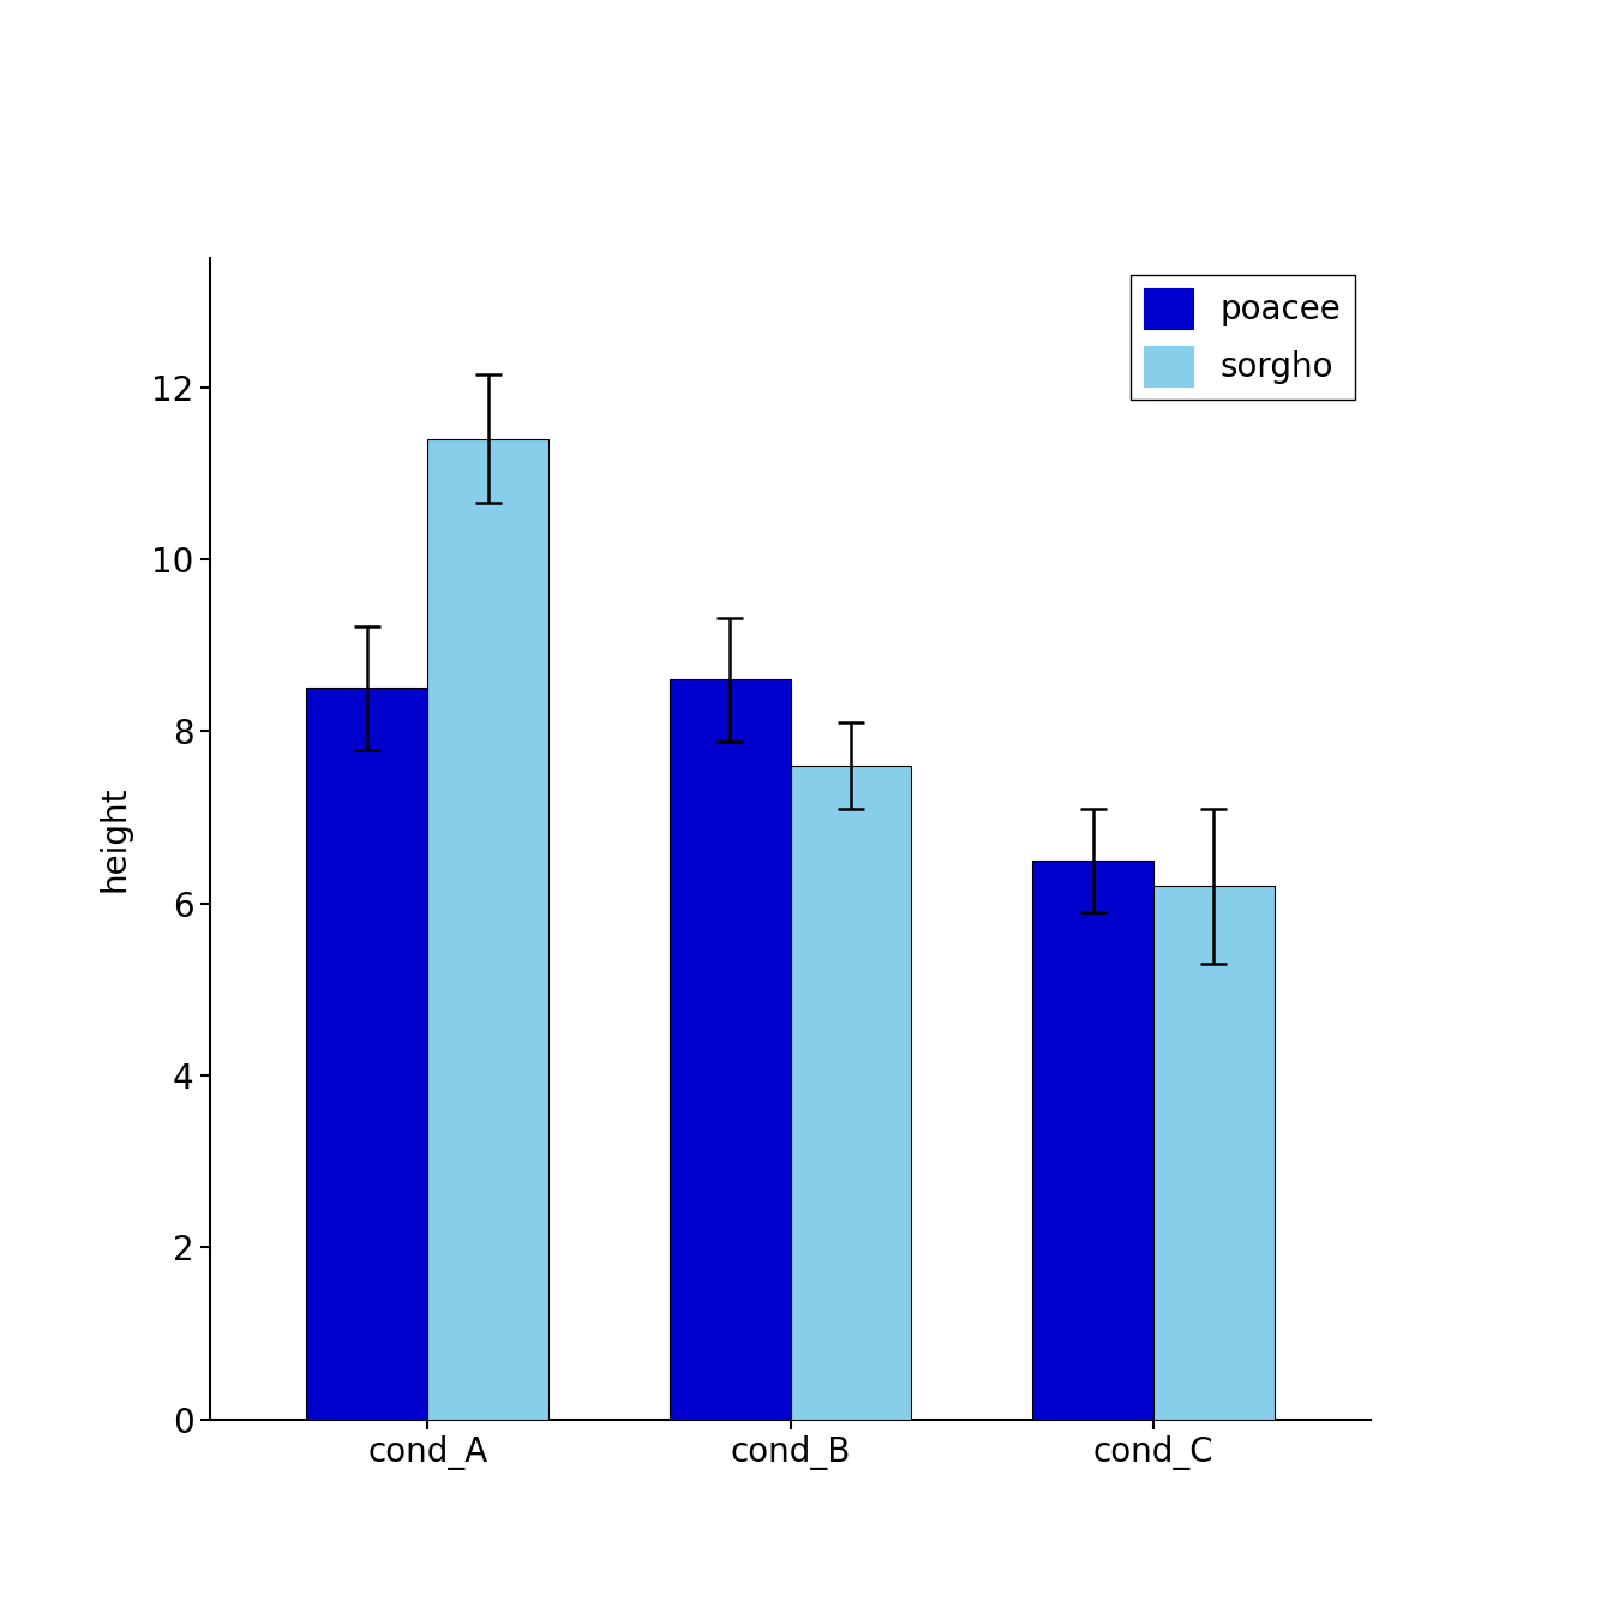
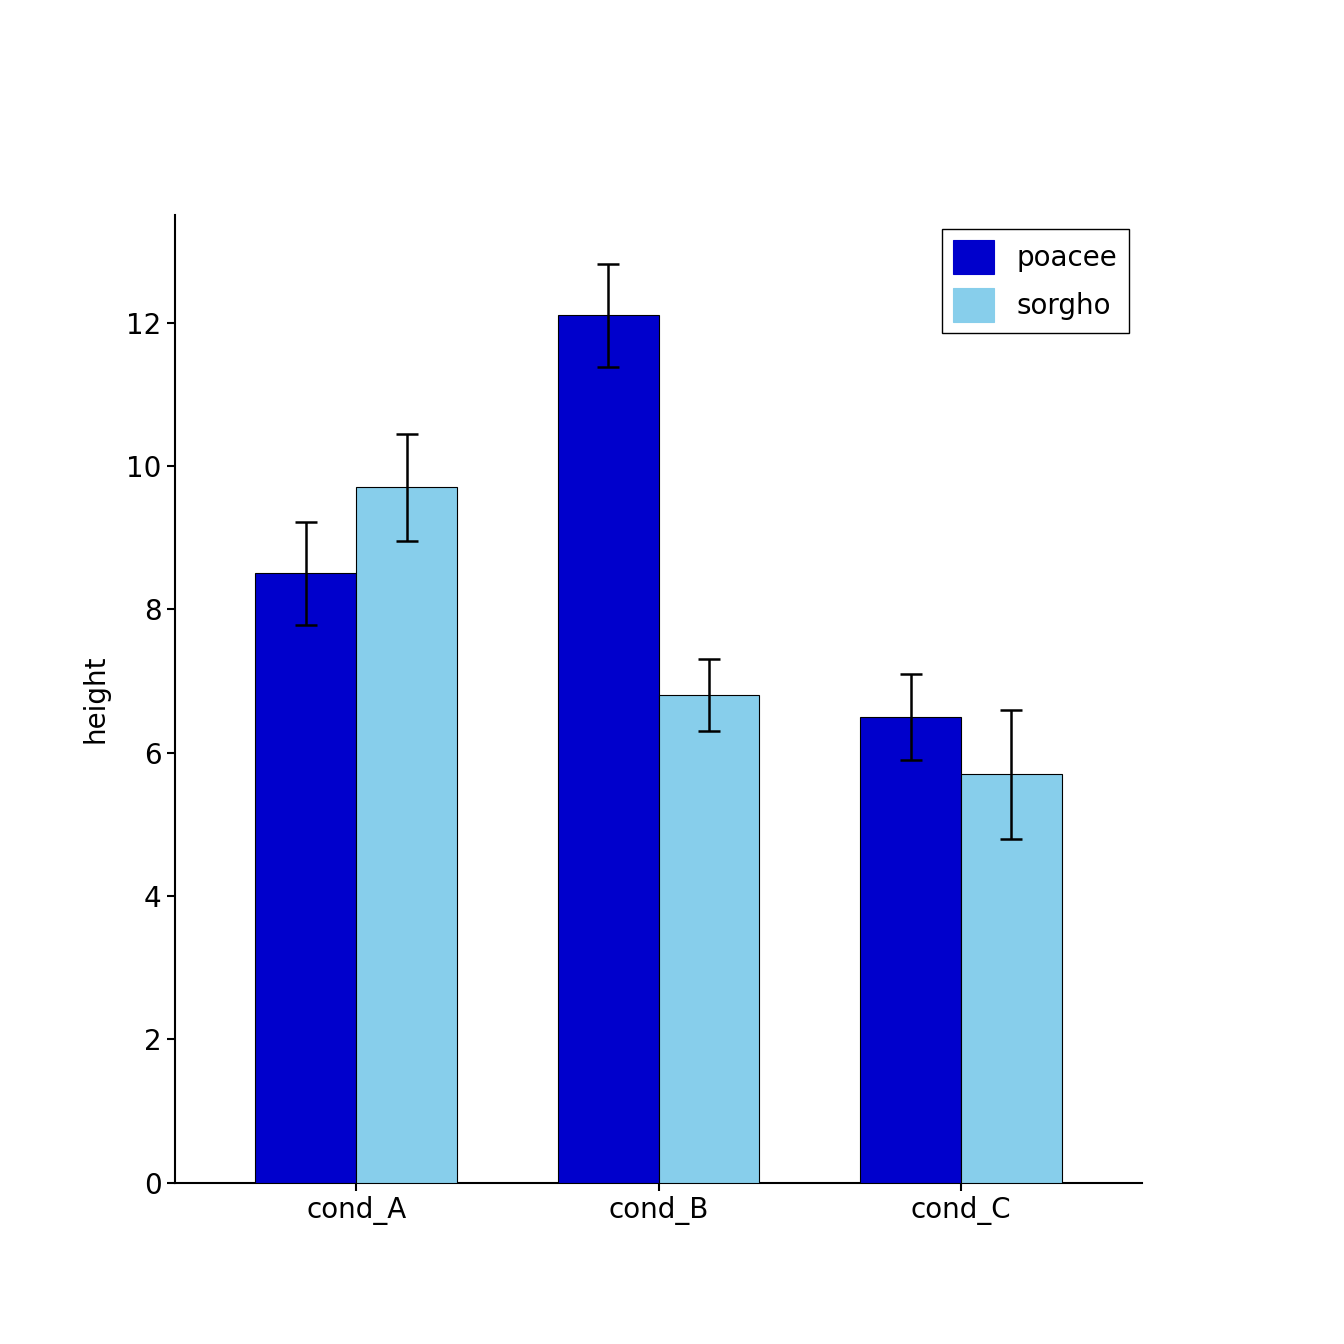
sorgho/cond_A: 11.4 -> 9.7
poacee/cond_B: 8.6 -> 12.1
sorgho/cond_B: 7.6 -> 6.8
sorgho/cond_C: 6.2 -> 5.7
